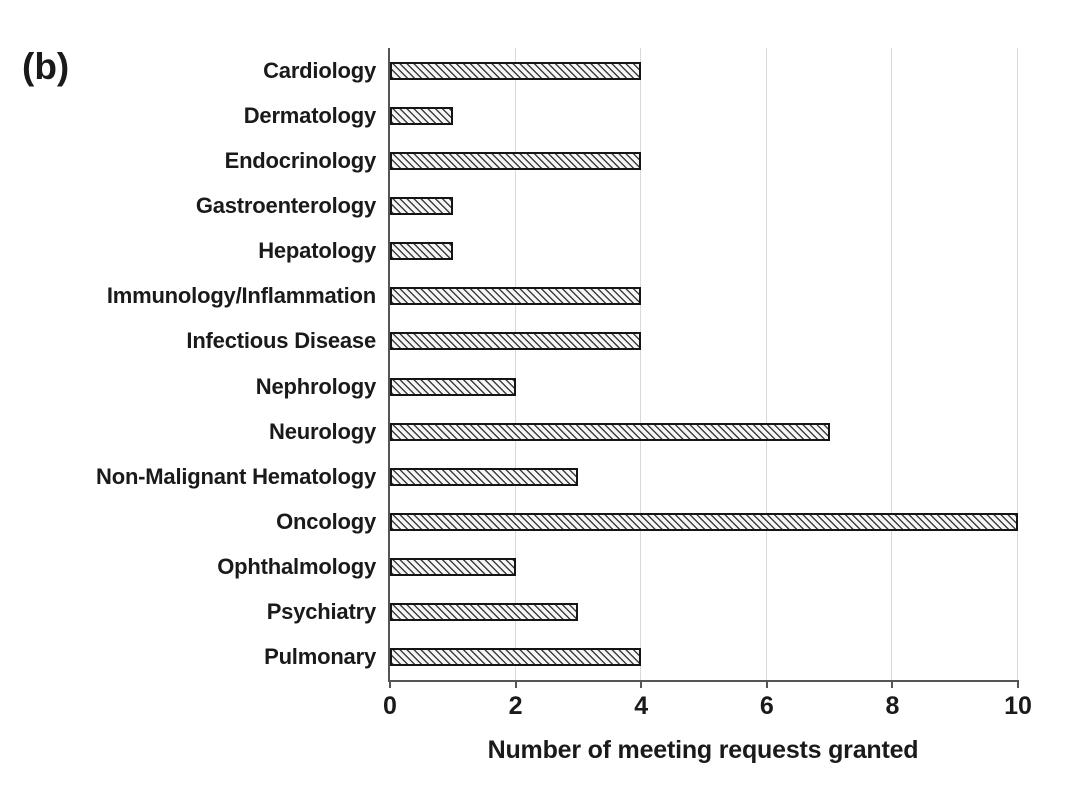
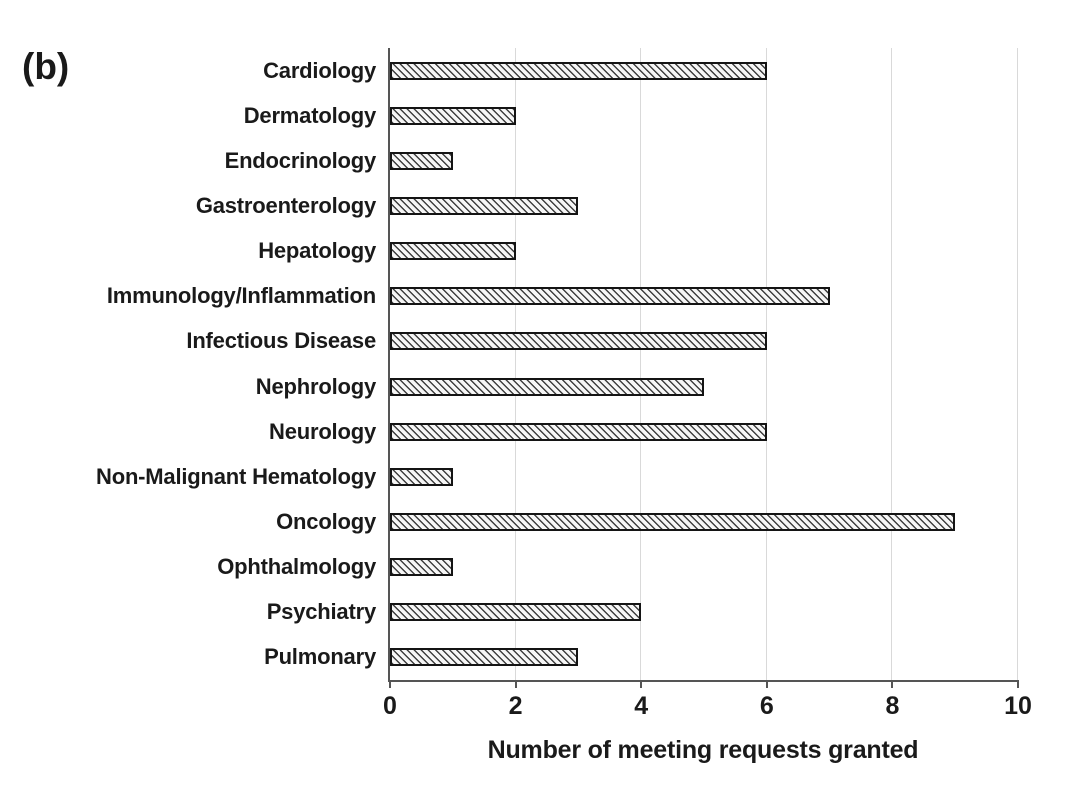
Cardiology: 4 -> 6
Dermatology: 1 -> 2
Endocrinology: 4 -> 1
Gastroenterology: 1 -> 3
Hepatology: 1 -> 2
Immunology/Inflammation: 4 -> 7
Infectious Disease: 4 -> 6
Nephrology: 2 -> 5
Neurology: 7 -> 6
Non-Malignant Hematology: 3 -> 1
Oncology: 10 -> 9
Ophthalmology: 2 -> 1
Psychiatry: 3 -> 4
Pulmonary: 4 -> 3
